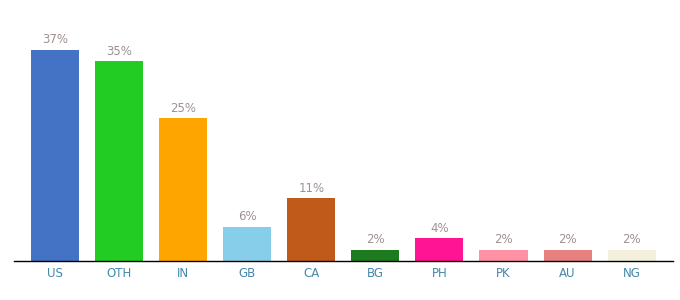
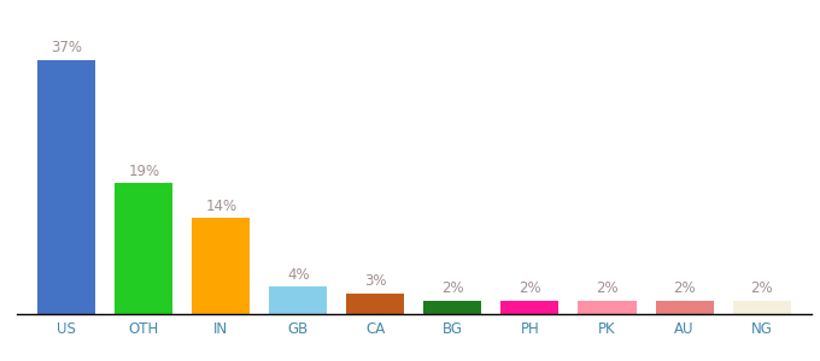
OTH: 35% -> 19%
IN: 25% -> 14%
GB: 6% -> 4%
CA: 11% -> 3%
PH: 4% -> 2%
